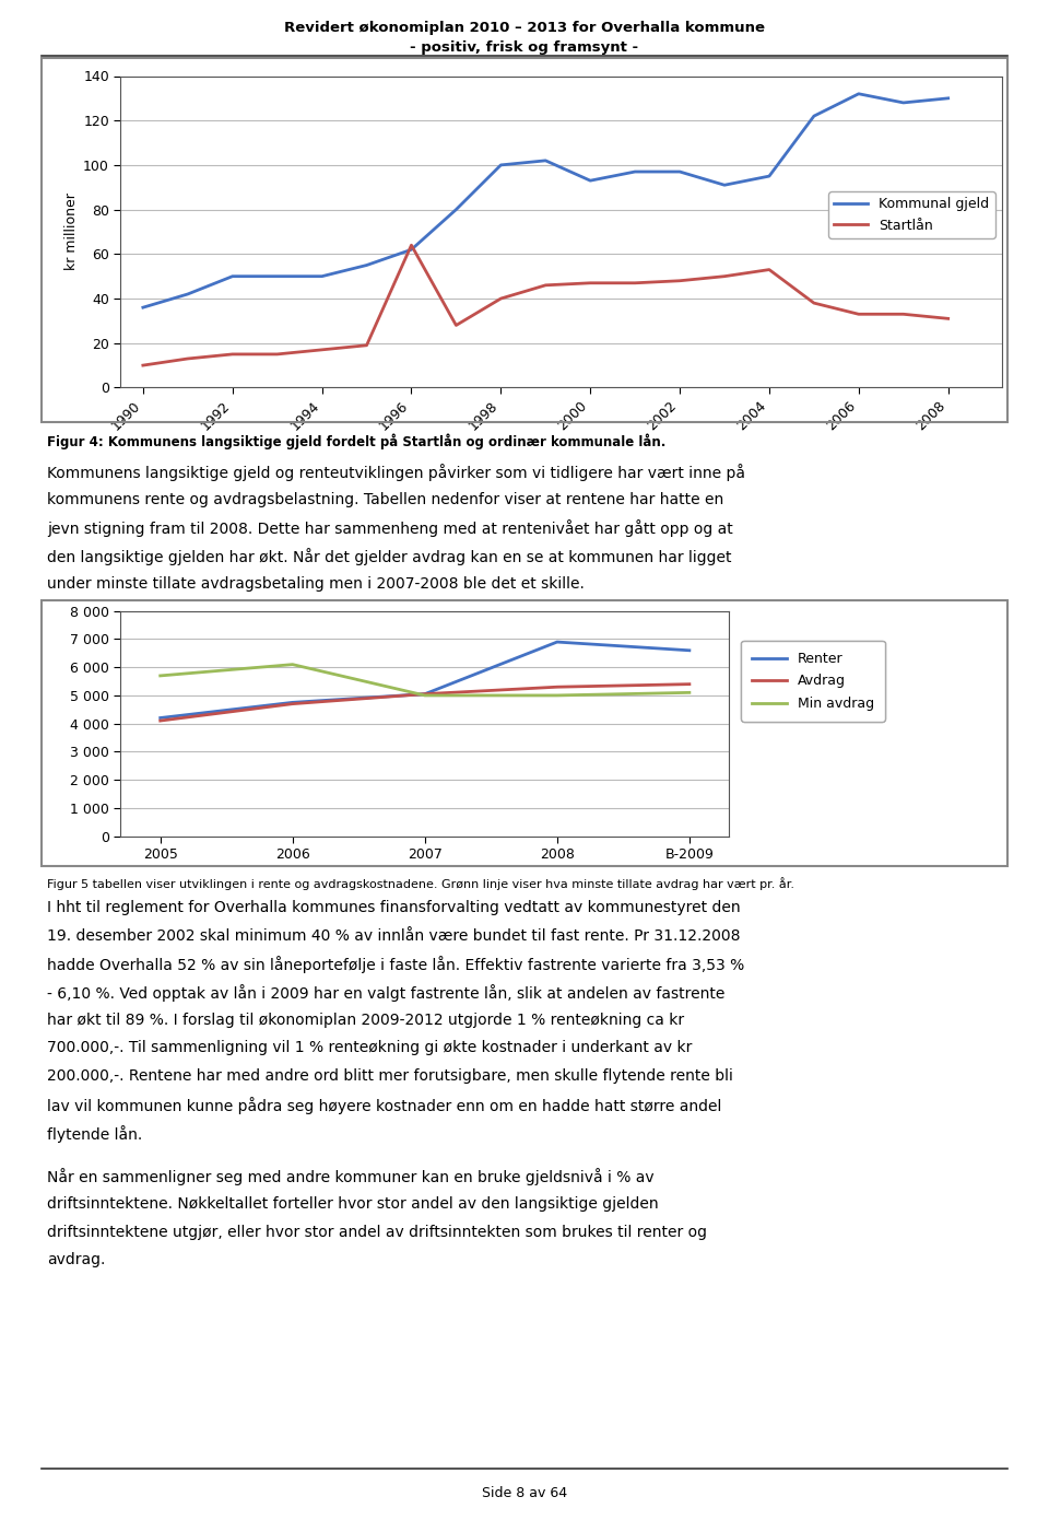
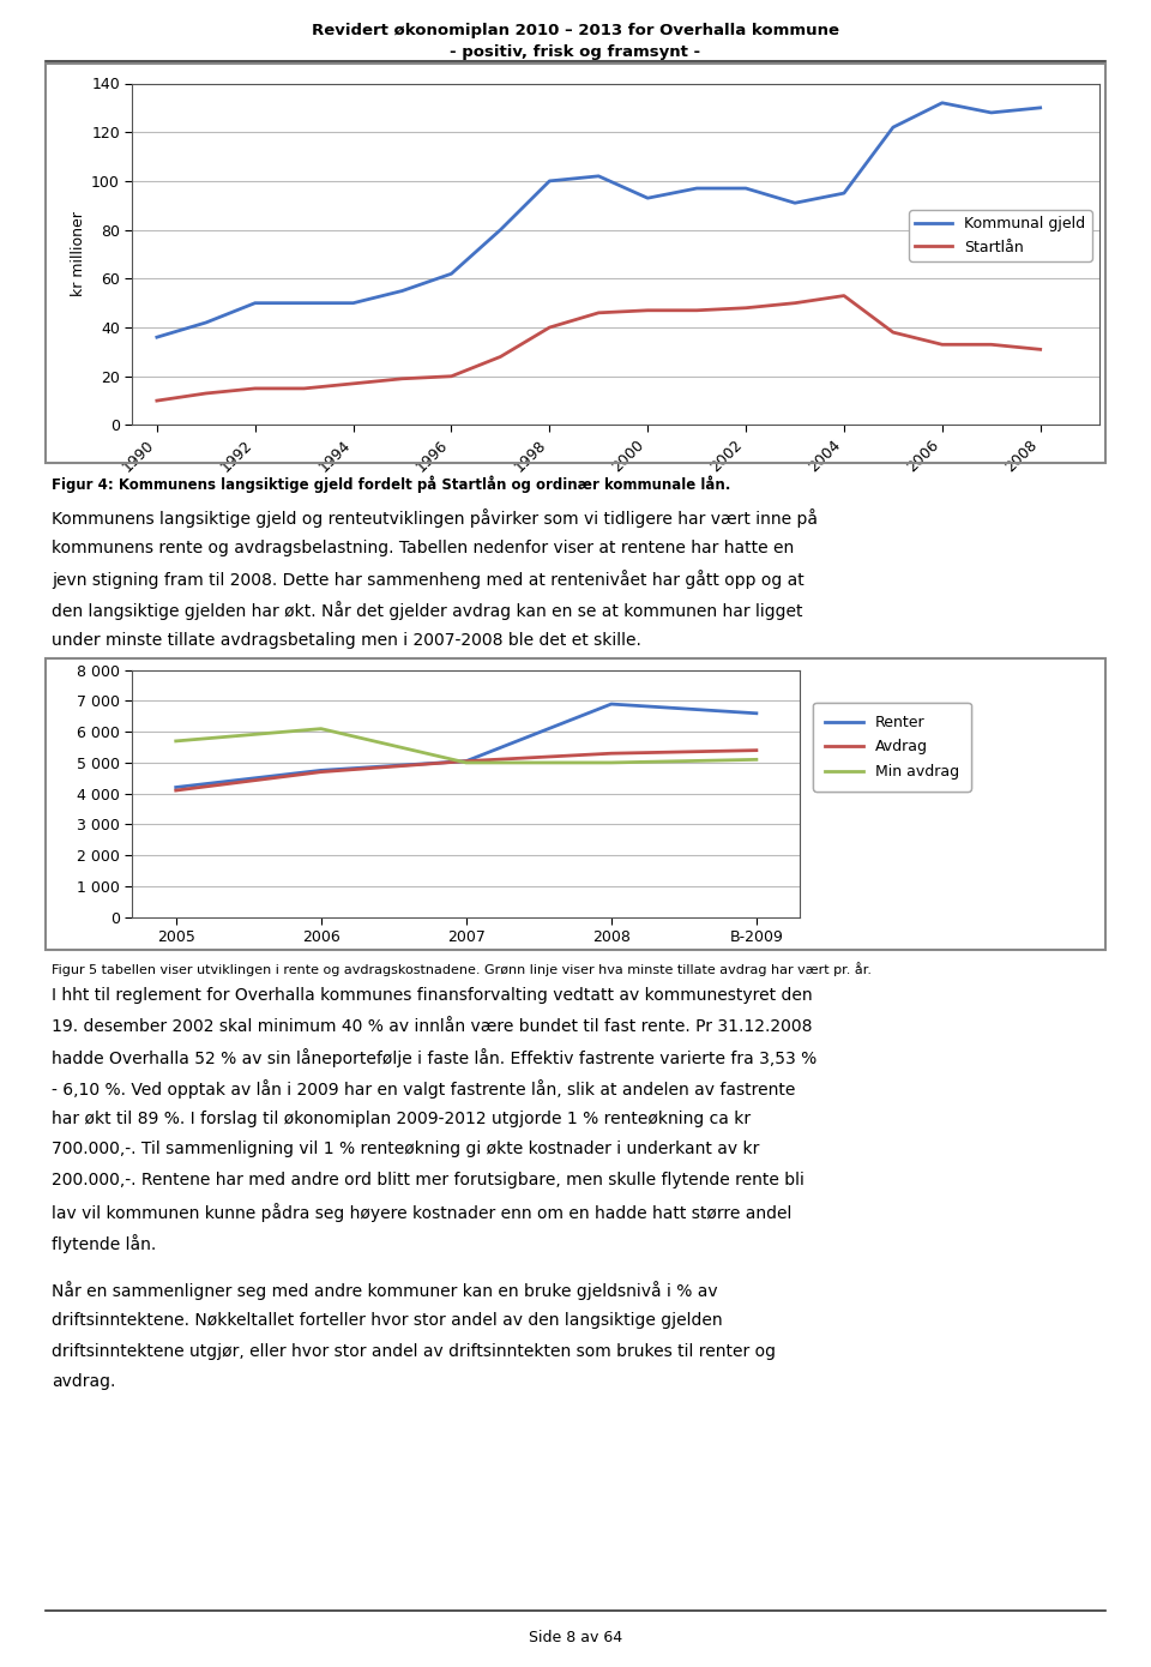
Startlån/1996: 64 -> 20
